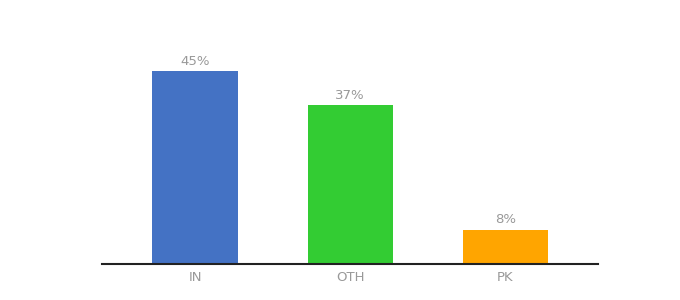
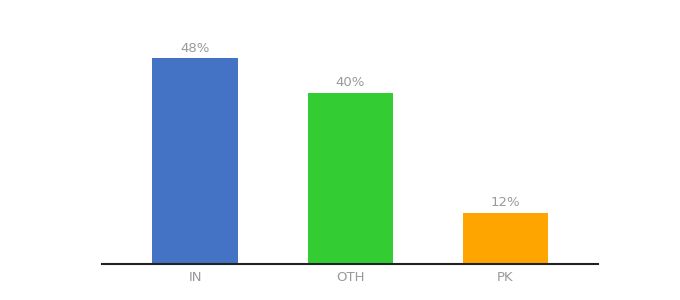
IN: 45% -> 48%
OTH: 37% -> 40%
PK: 8% -> 12%
